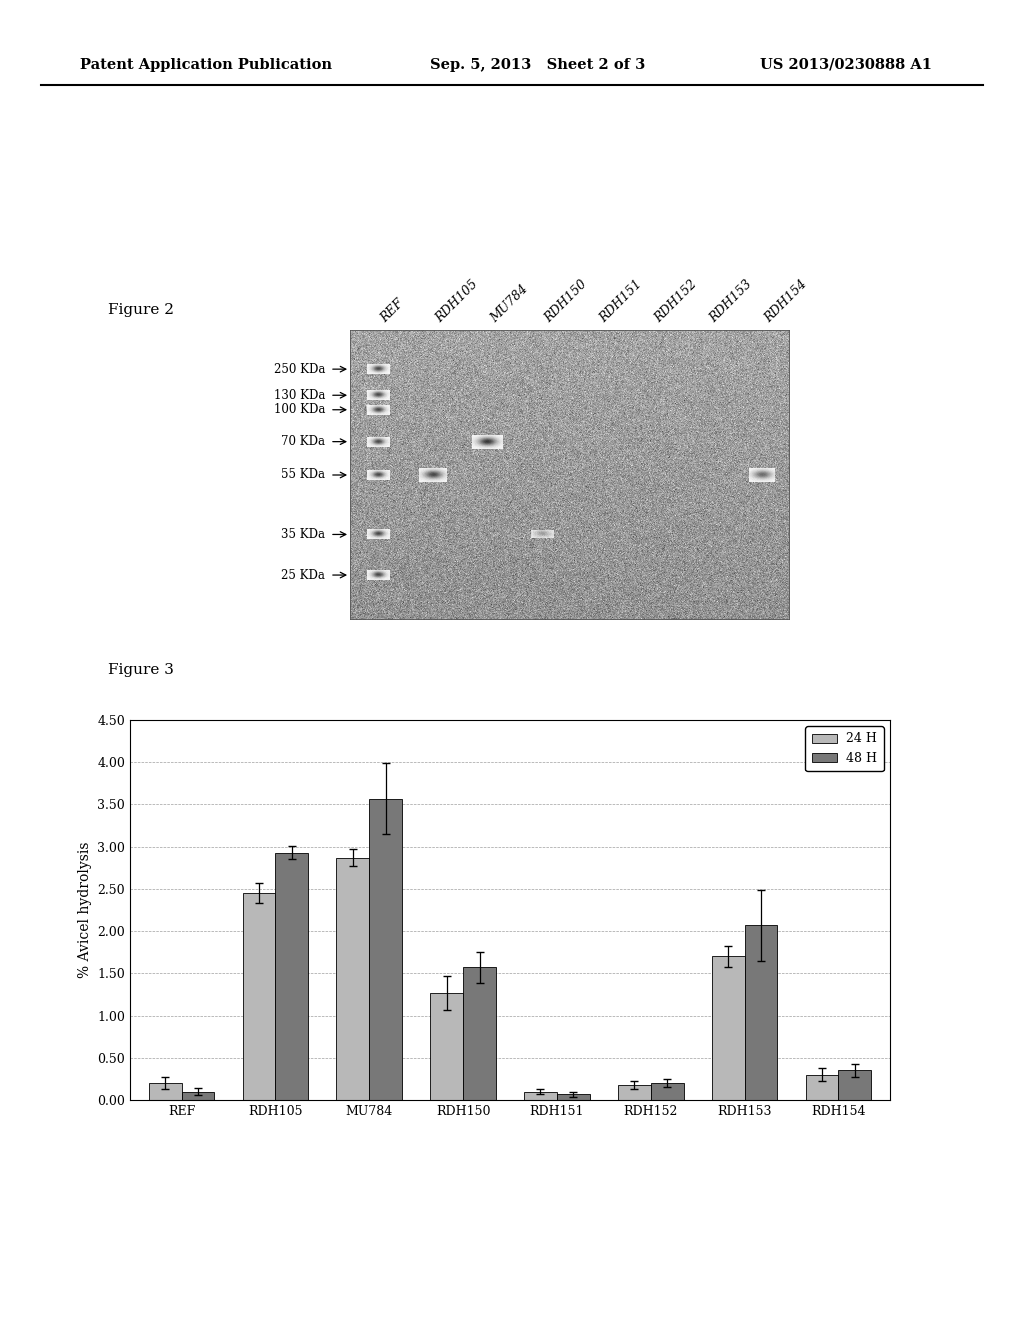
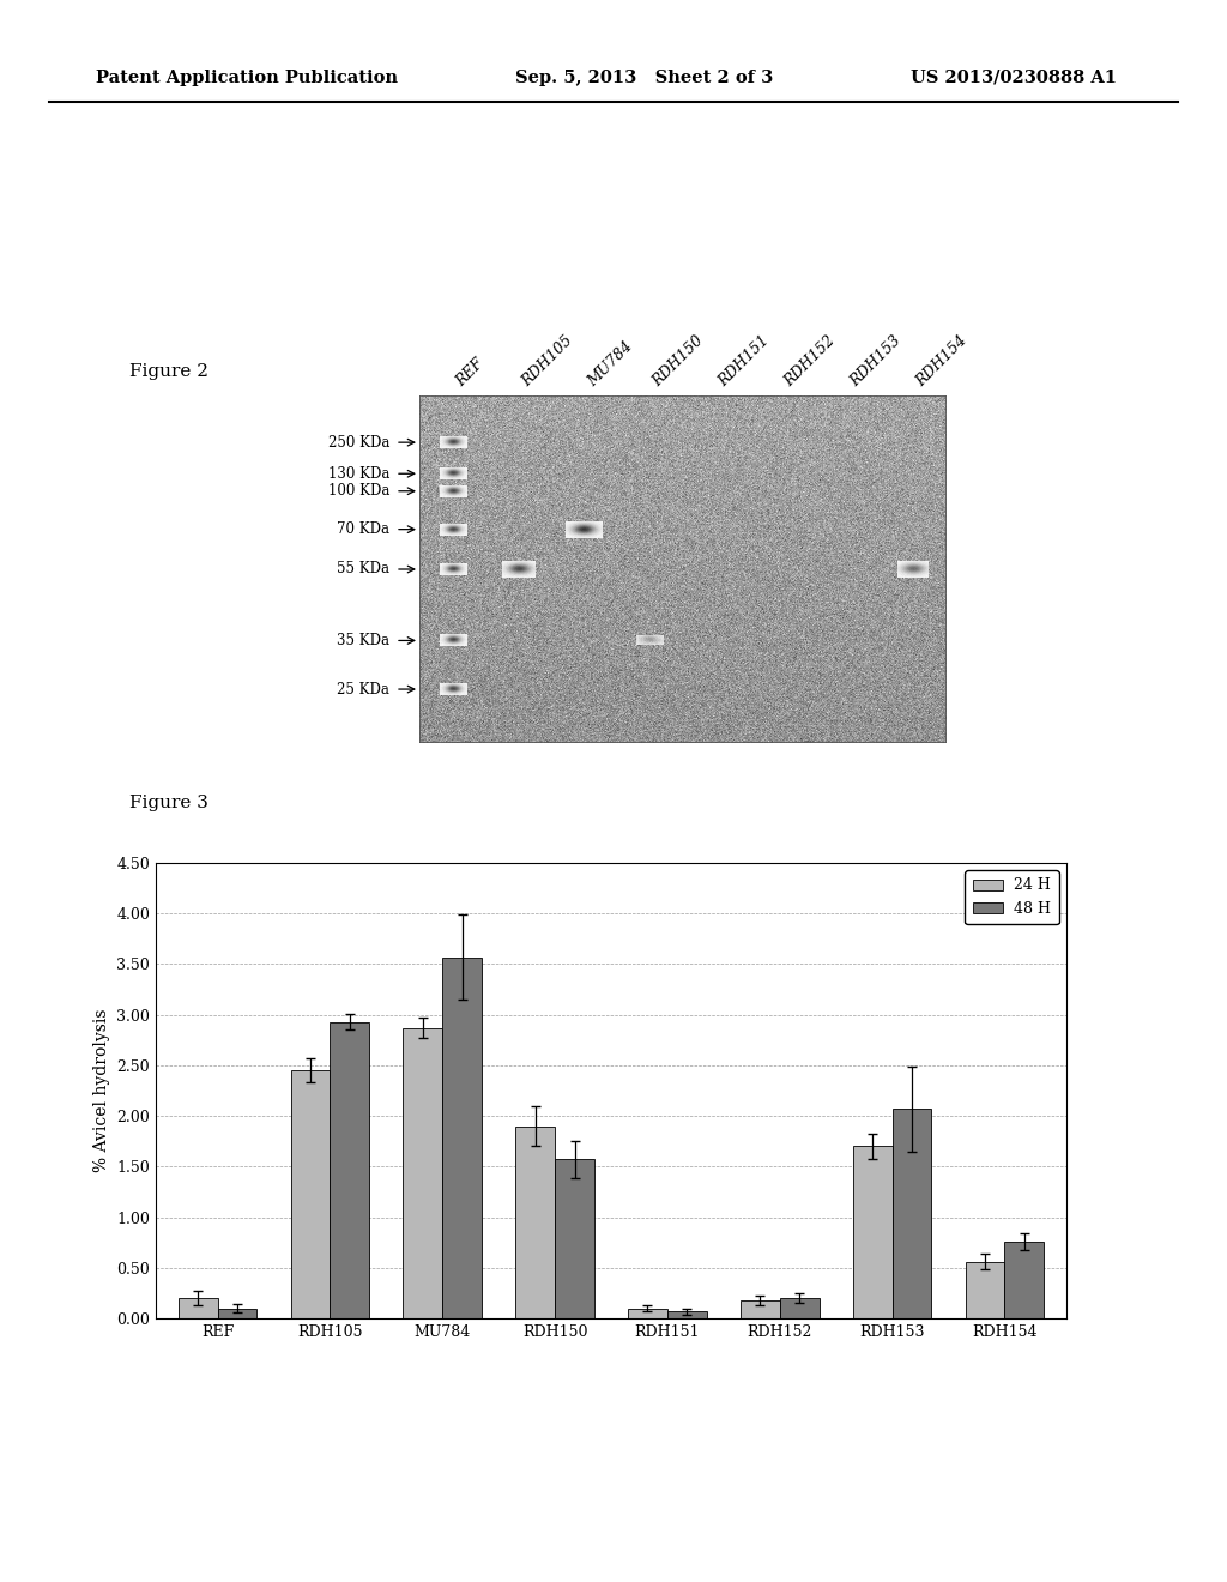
24 H/RDH150: 1.27 -> 1.90
24 H/RDH154: 0.30 -> 0.56
48 H/RDH154: 0.35 -> 0.76
